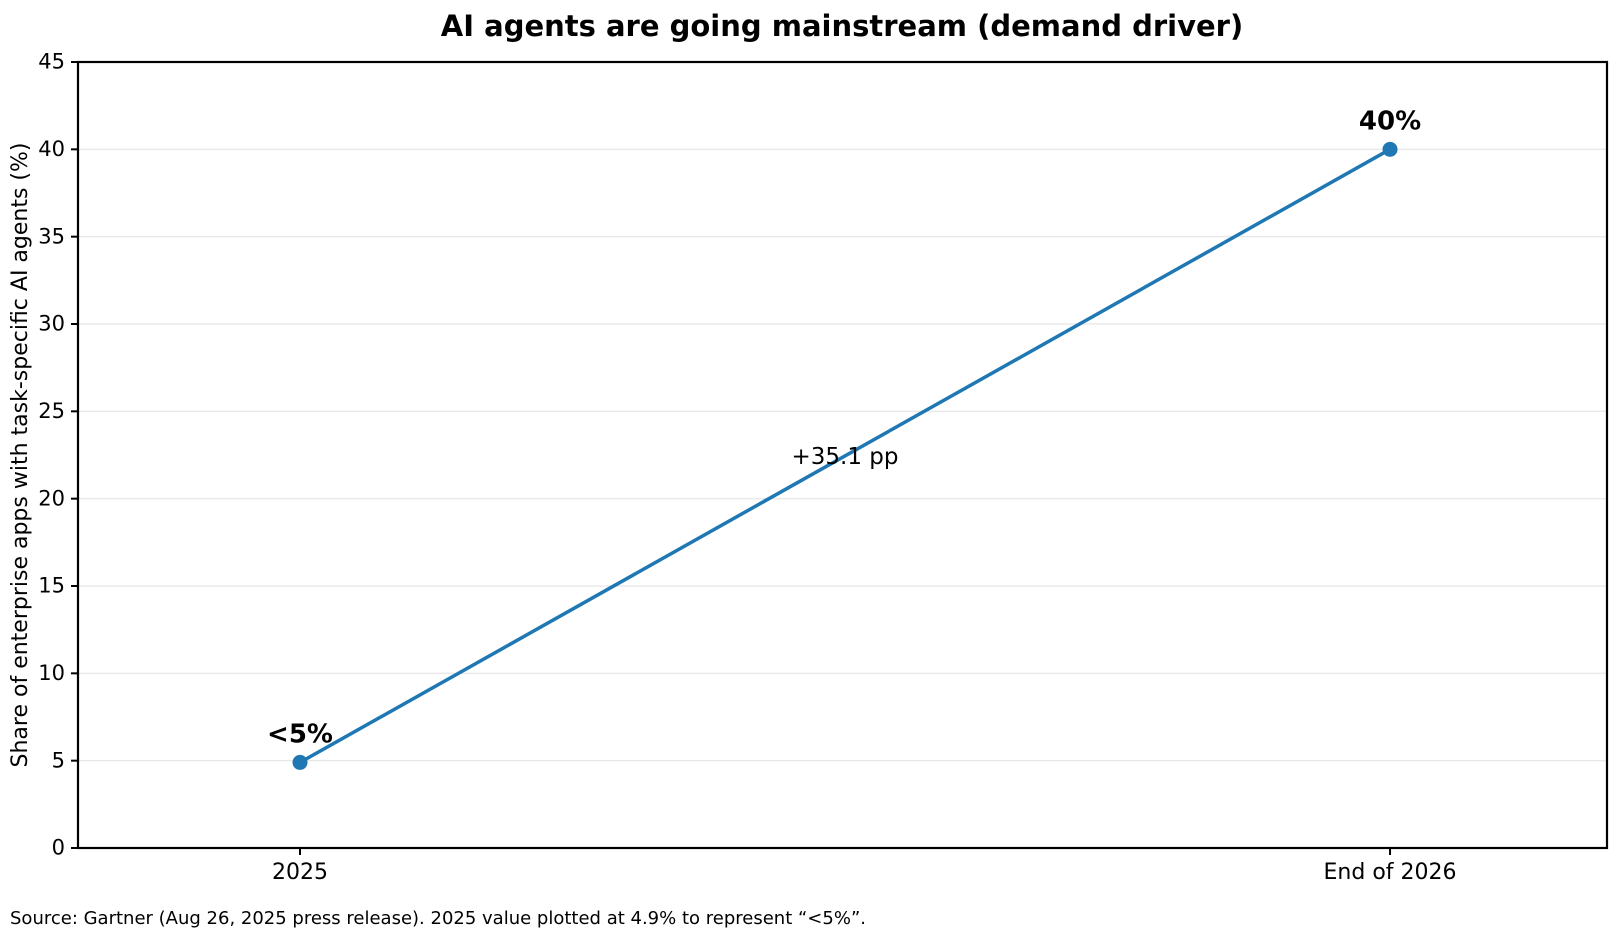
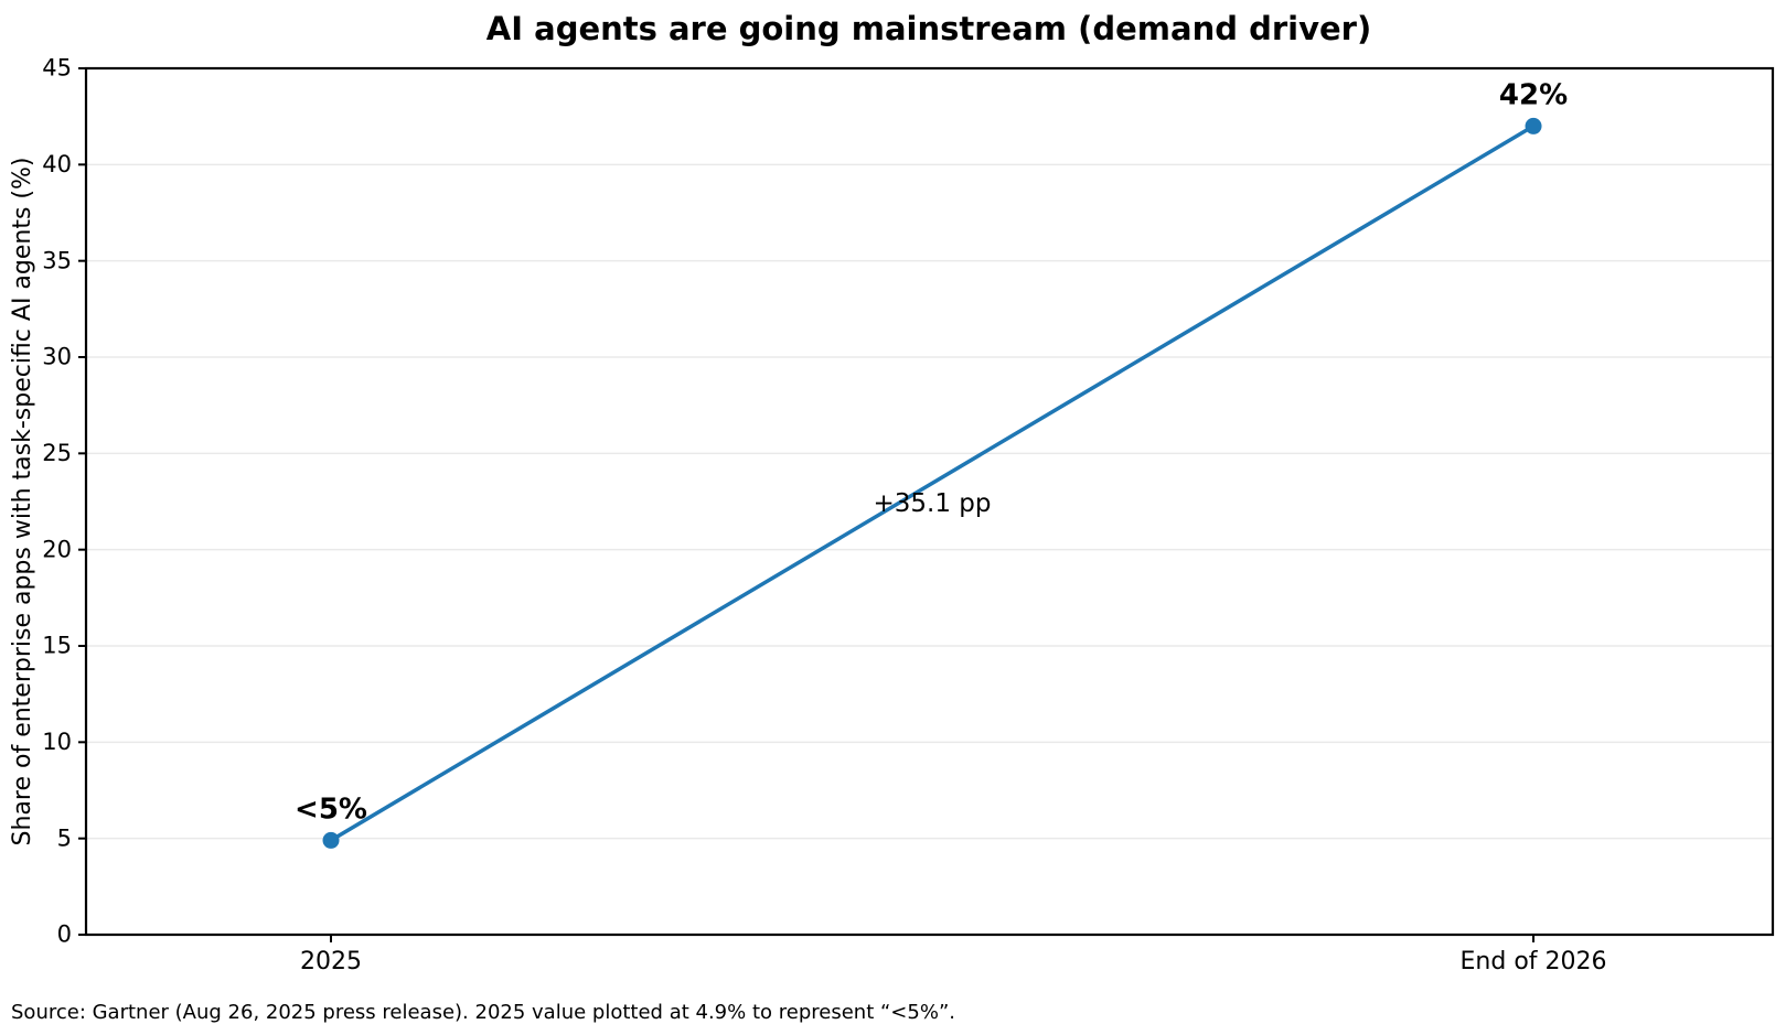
End of 2026: 40% -> 42%
